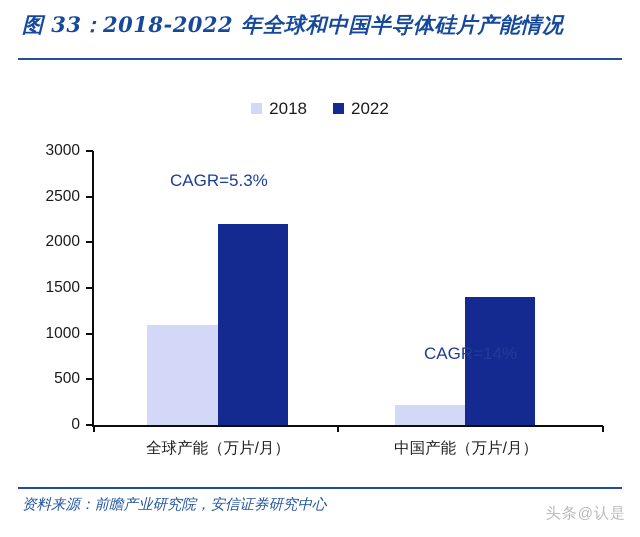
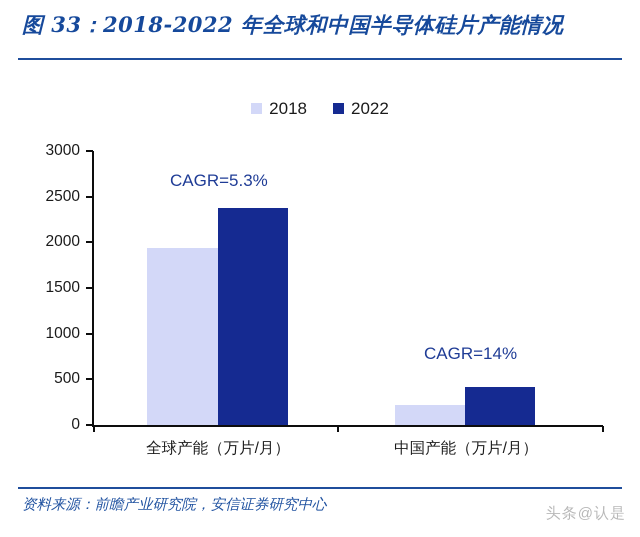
2018/全球产能（万片/月）: 1100 -> 1900
2022/全球产能（万片/月）: 2200 -> 2400
2022/中国产能（万片/月）: 1400 -> 400
